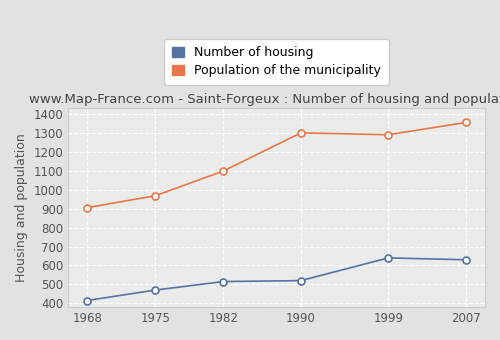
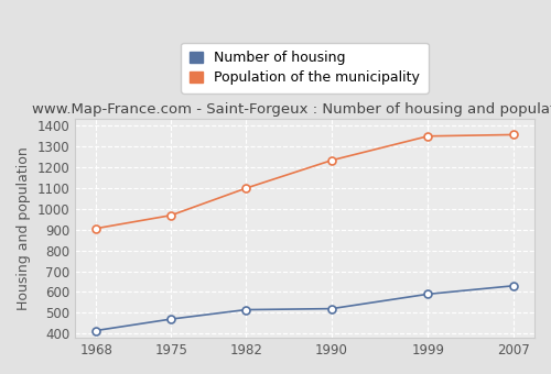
Population of the municipality/1990: 1300 -> 1230
Number of housing/1999: 640 -> 590
Population of the municipality/1999: 1290 -> 1350
